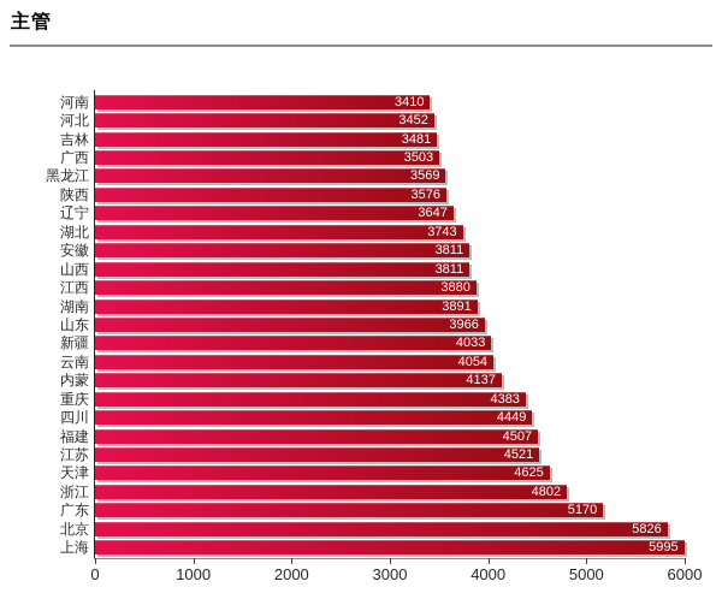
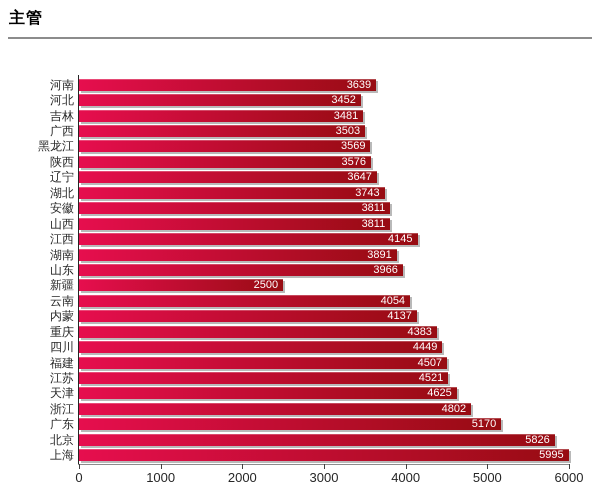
河南: 3410 -> 3639
江西: 3880 -> 4145
新疆: 4033 -> 2500
